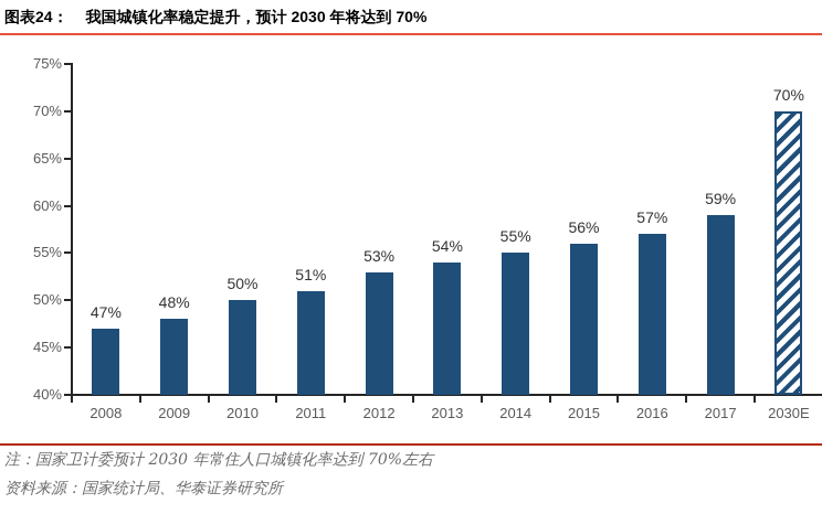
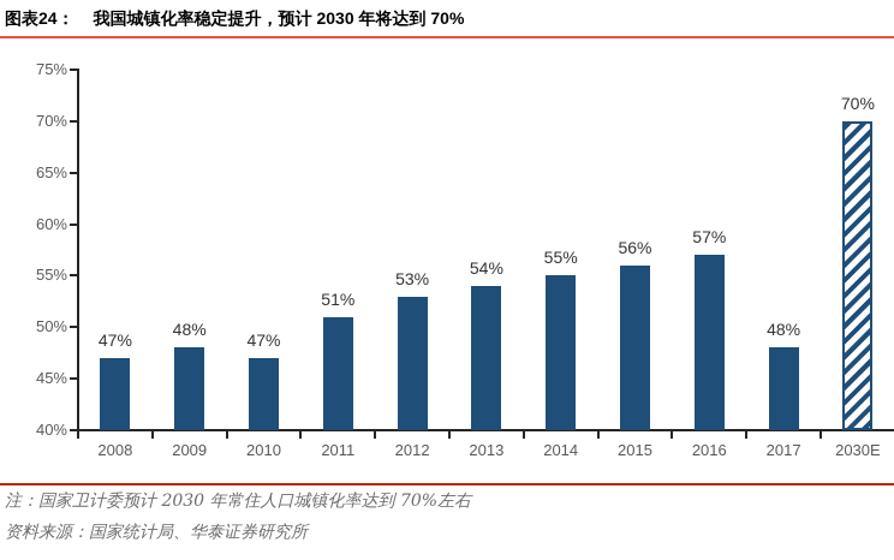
2010: 50% -> 47%
2017: 59% -> 48%
